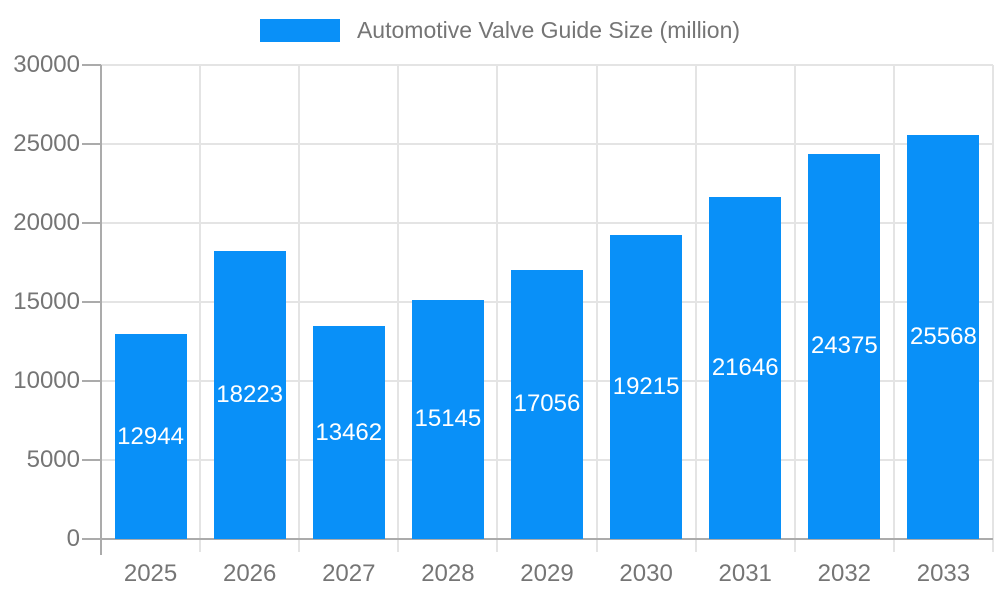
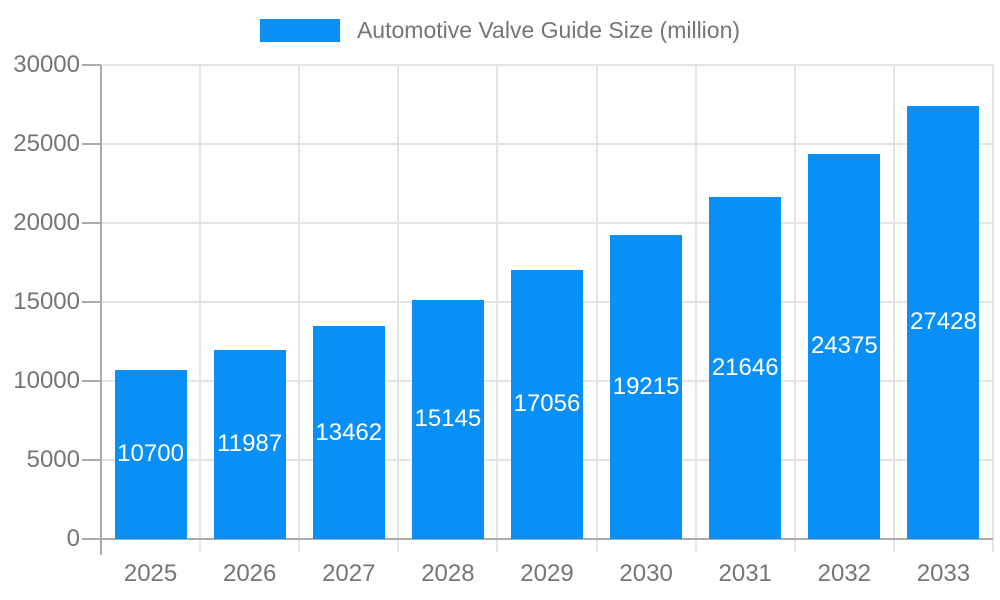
2025: 12944 -> 10700
2026: 18223 -> 11987
2033: 25568 -> 27428
